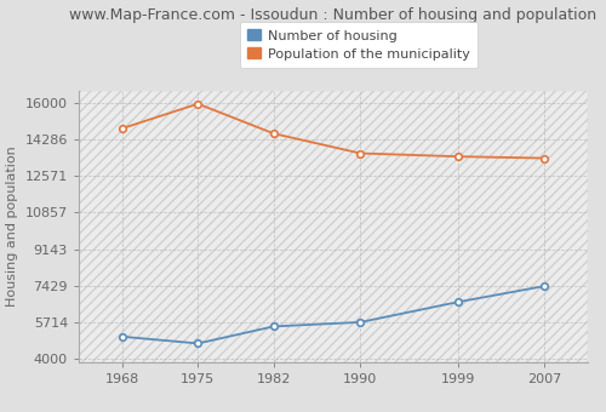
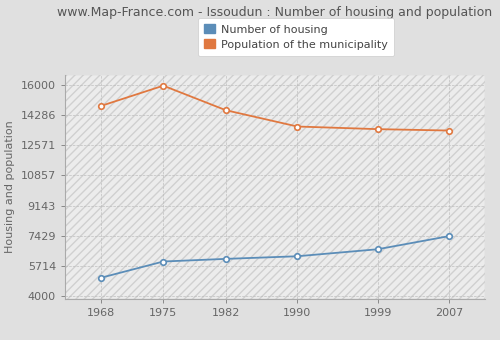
Number of housing/1975: 4700 -> 6000
Number of housing/1982: 5500 -> 6100
Number of housing/1990: 5700 -> 6200
